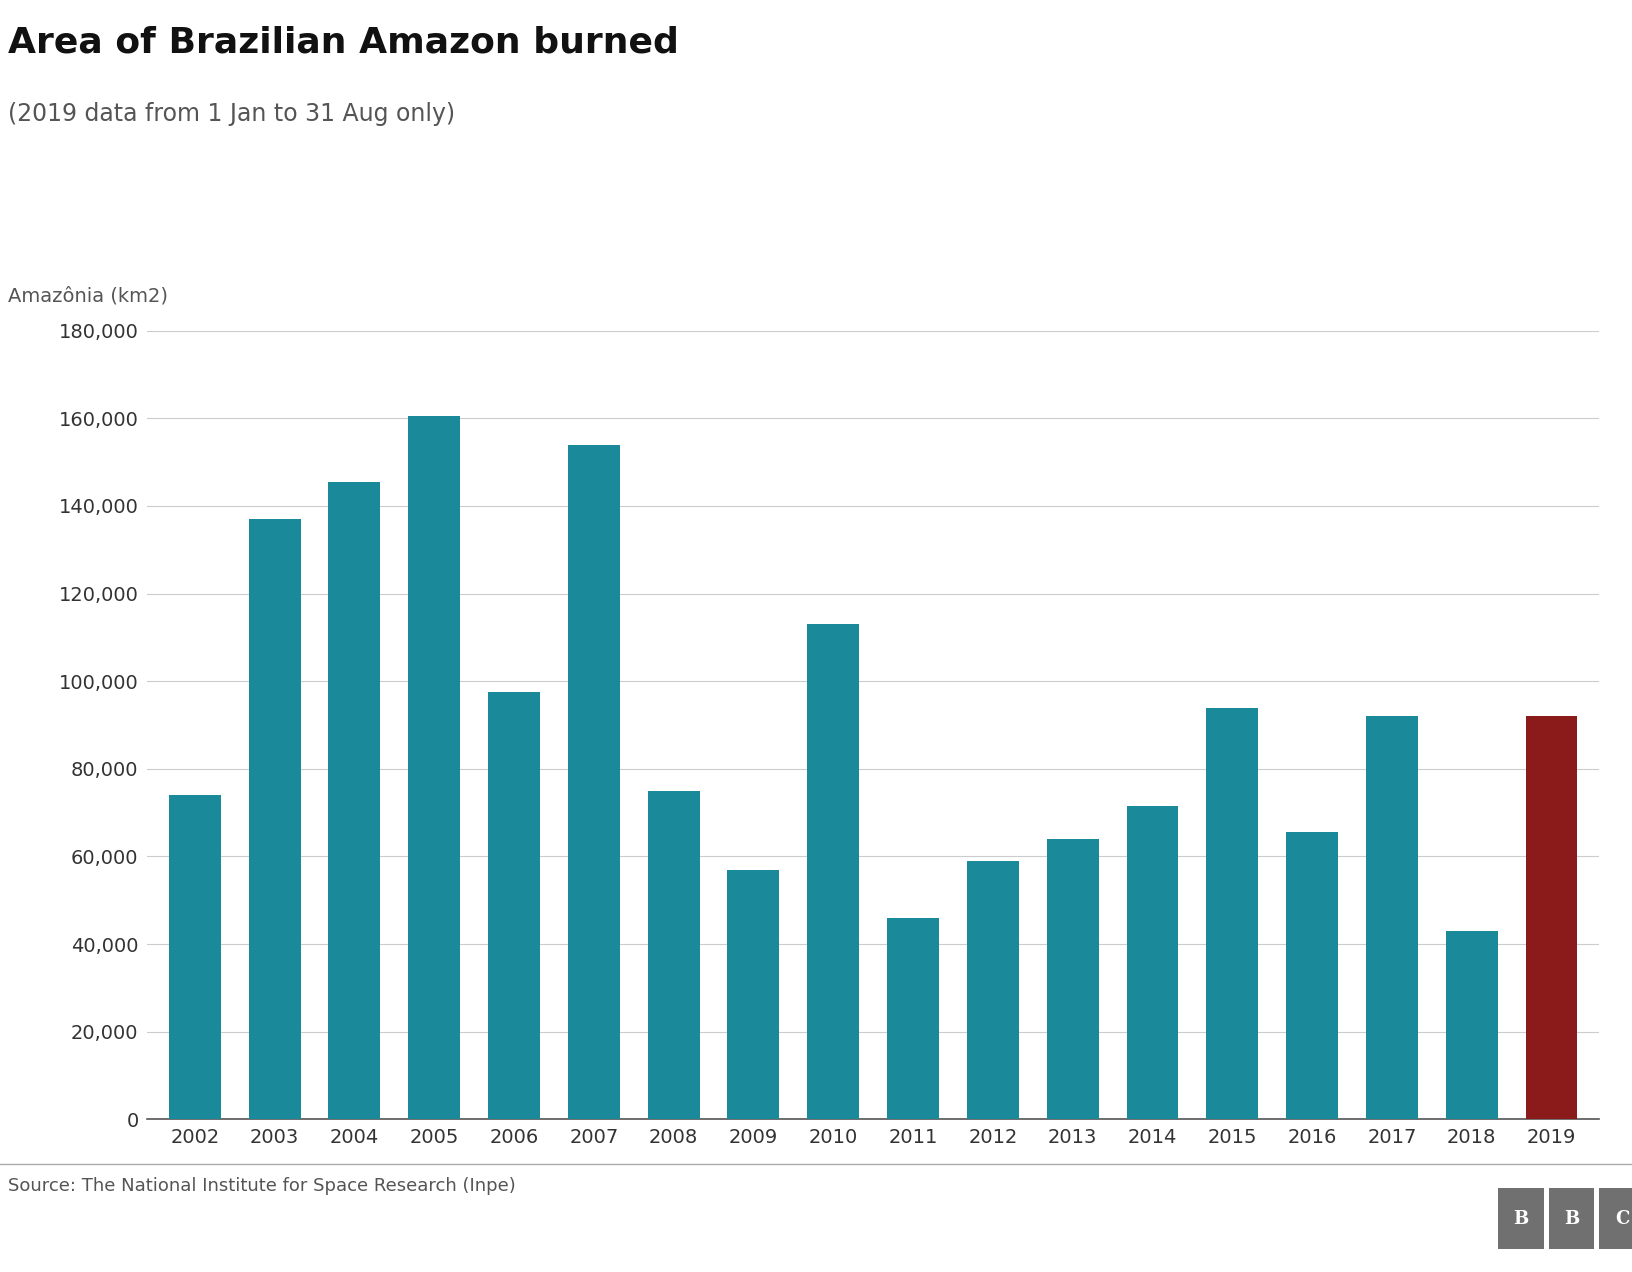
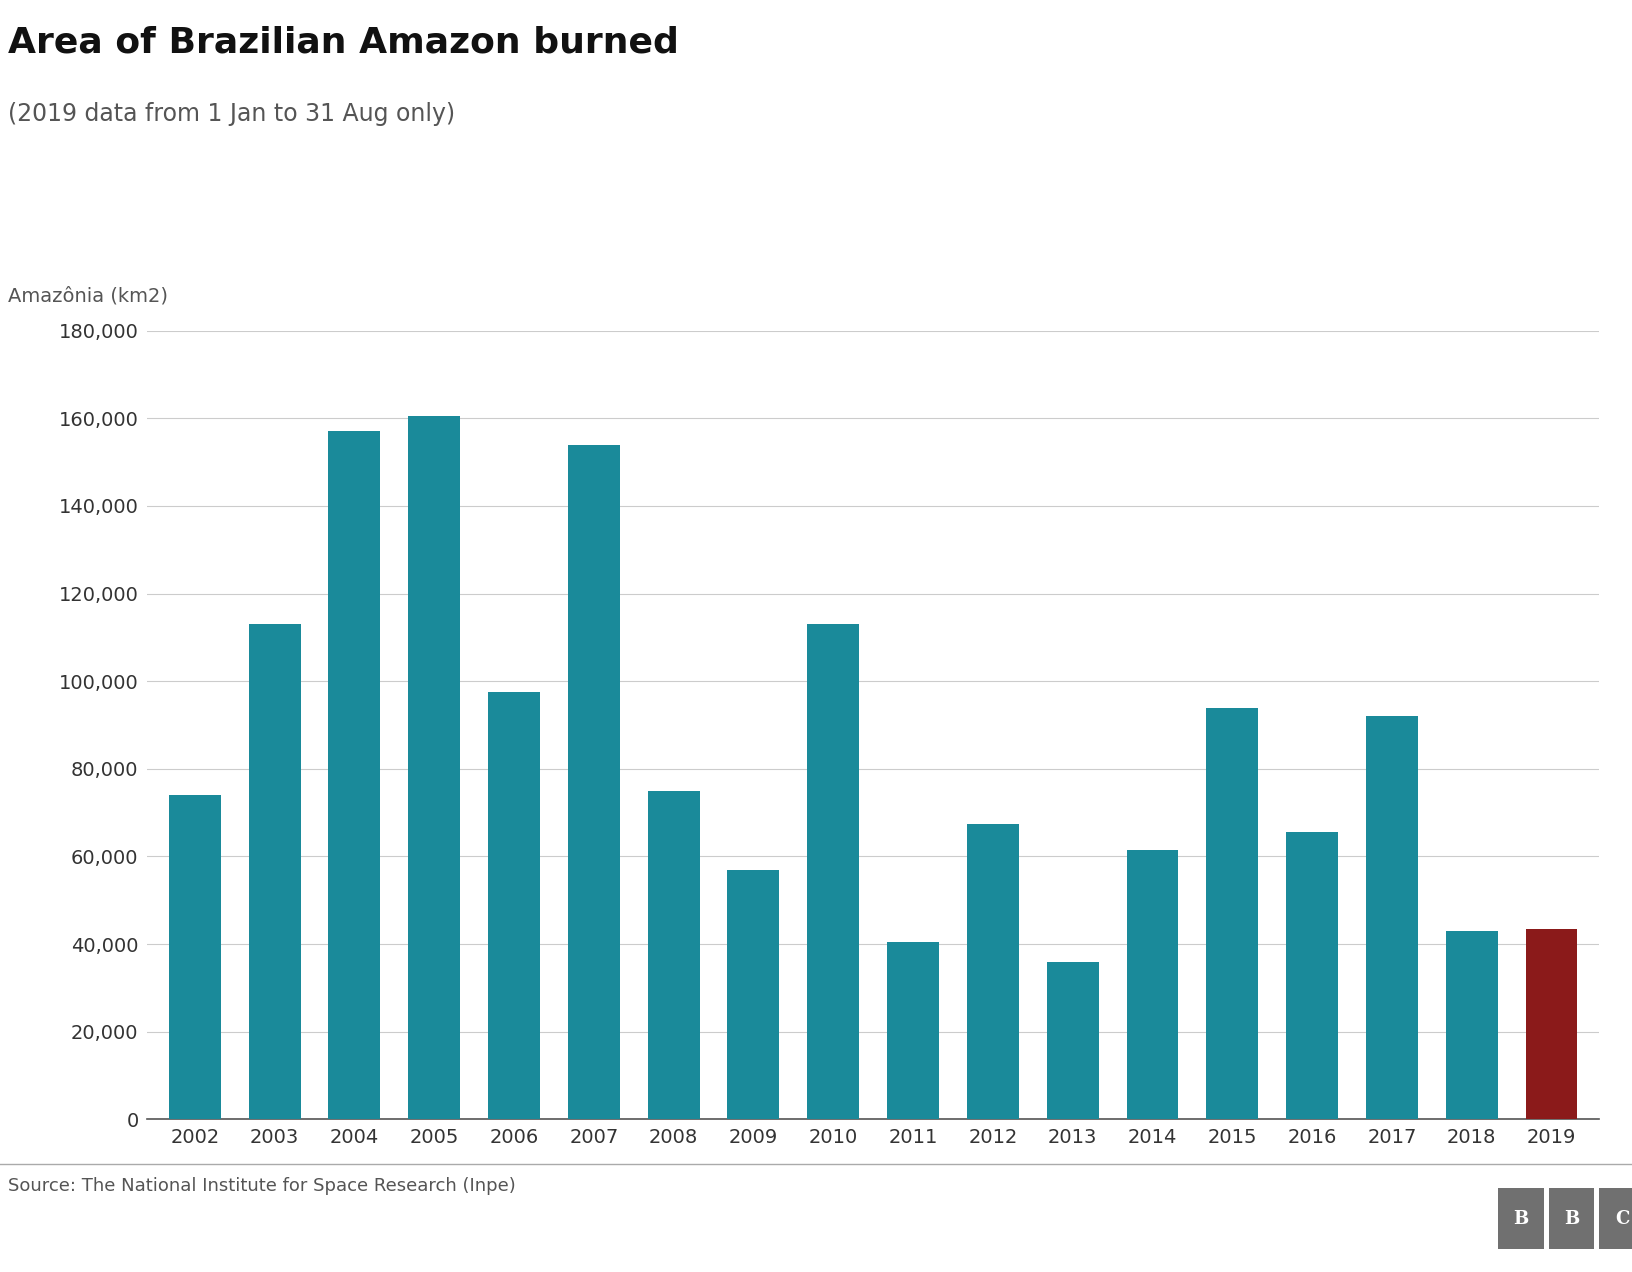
2003: 137,000 -> 113,000
2004: 145,500 -> 157,000
2011: 46,000 -> 40,500
2012: 59,000 -> 67,500
2013: 64,000 -> 36,000
2014: 71,500 -> 61,500
2019: 92,000 -> 43,500
